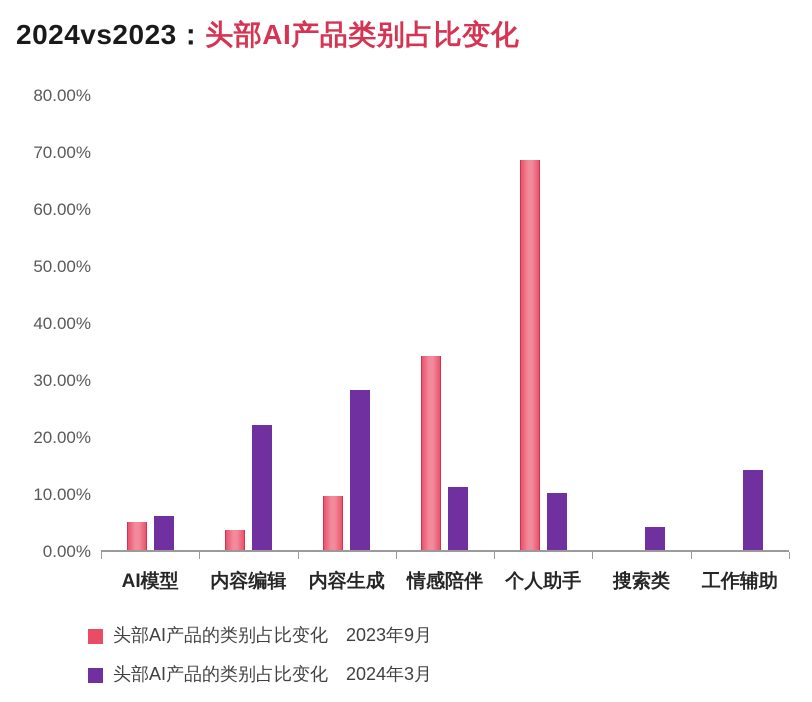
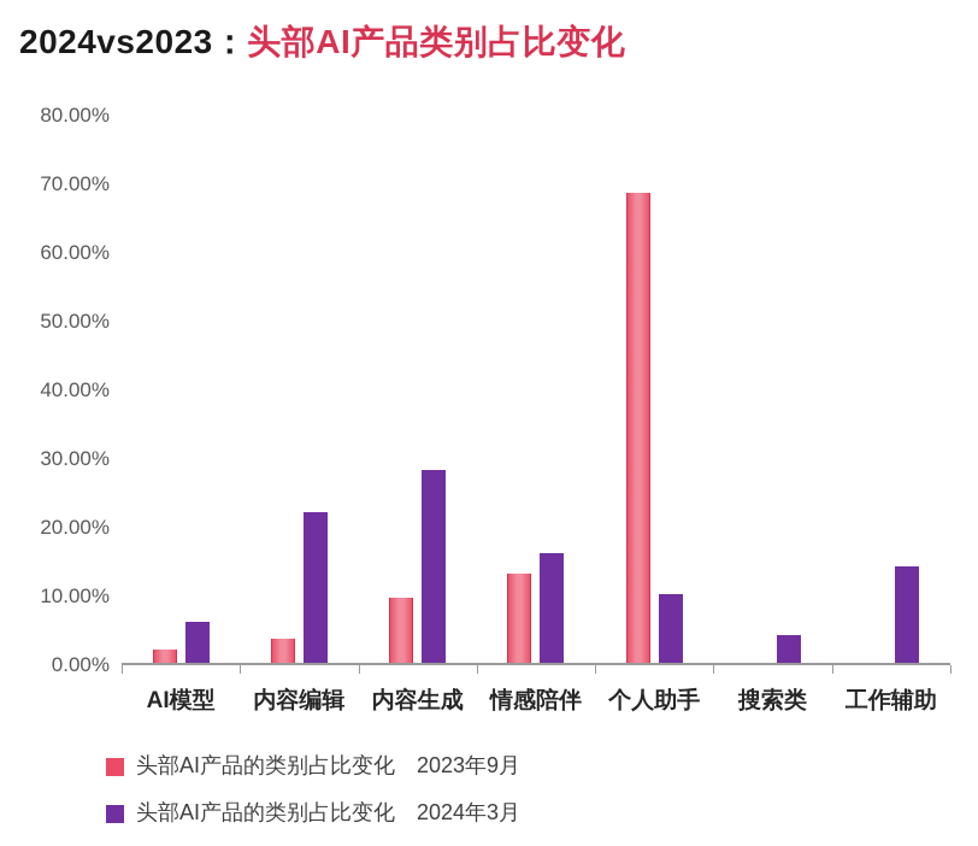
头部AI产品的类别占比变化 2023年9月/AI模型: 5% -> 2%
头部AI产品的类别占比变化 2023年9月/情感陪伴: 34% -> 13%
头部AI产品的类别占比变化 2024年3月/情感陪伴: 11% -> 16%
